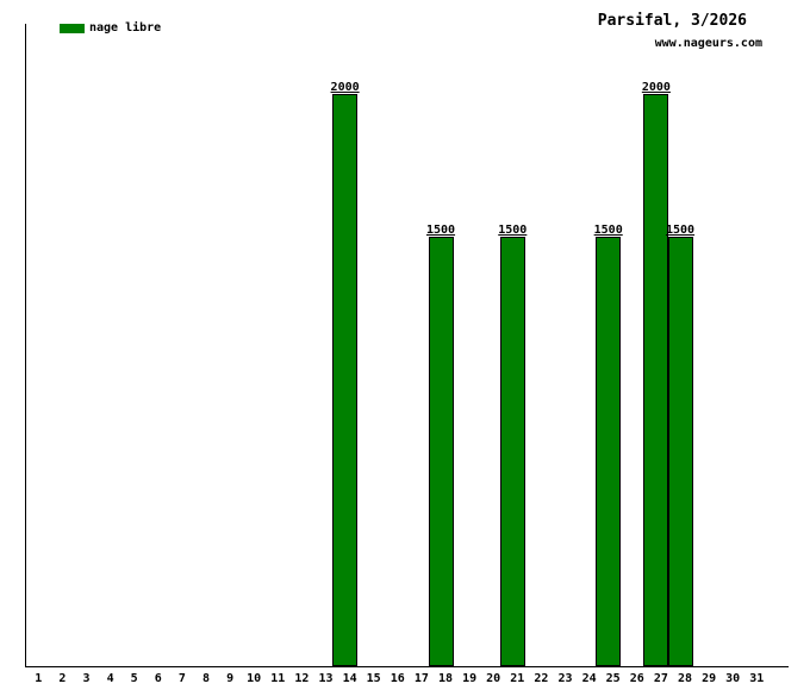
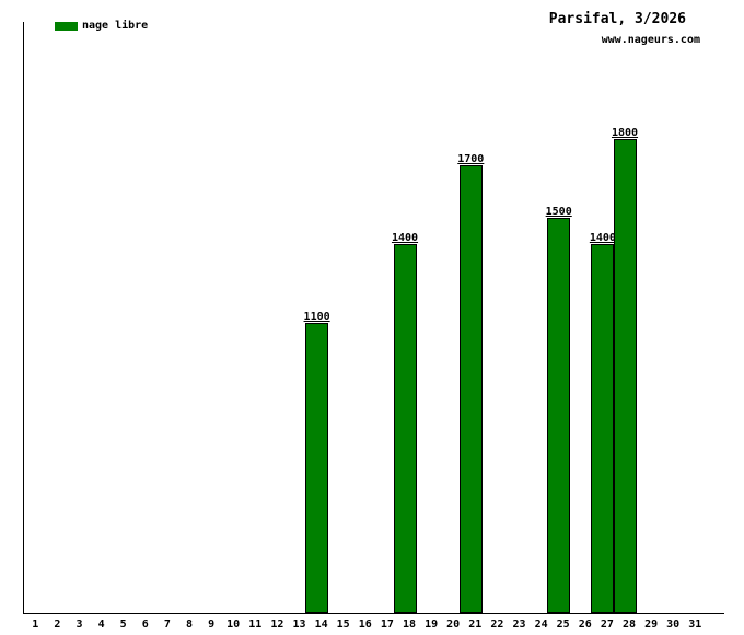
14: 2000 -> 1100
18: 1500 -> 1400
21: 1500 -> 1700
27: 2000 -> 1400
28: 1500 -> 1800
